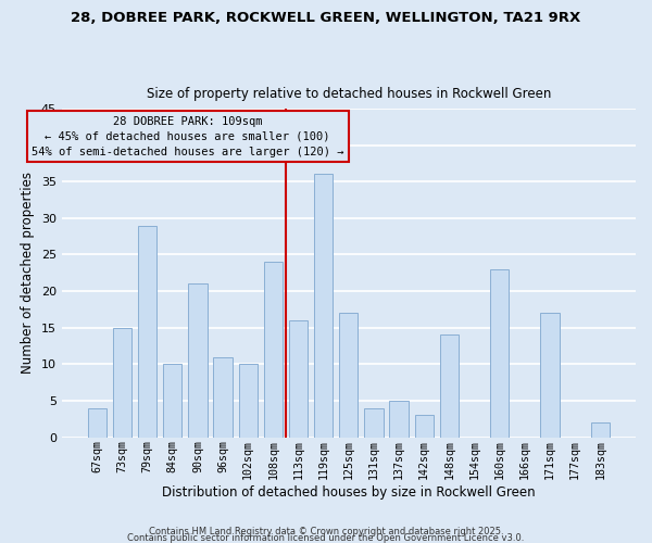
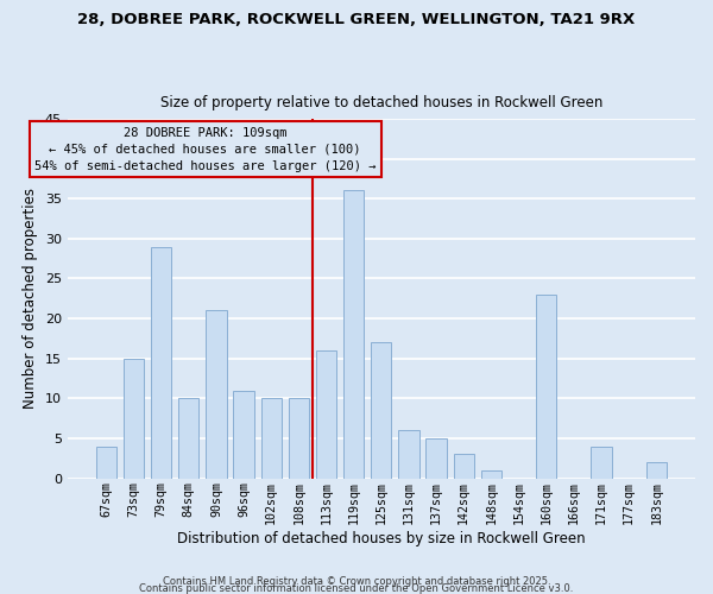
108sqm: 24 -> 10
131sqm: 4 -> 6
148sqm: 14 -> 1
171sqm: 17 -> 4
